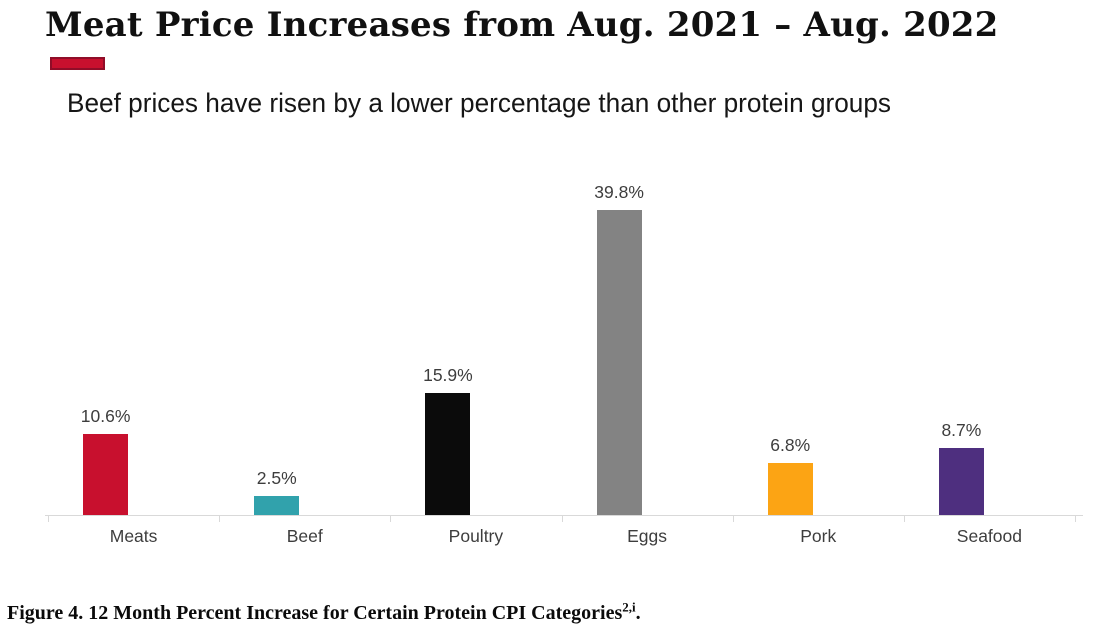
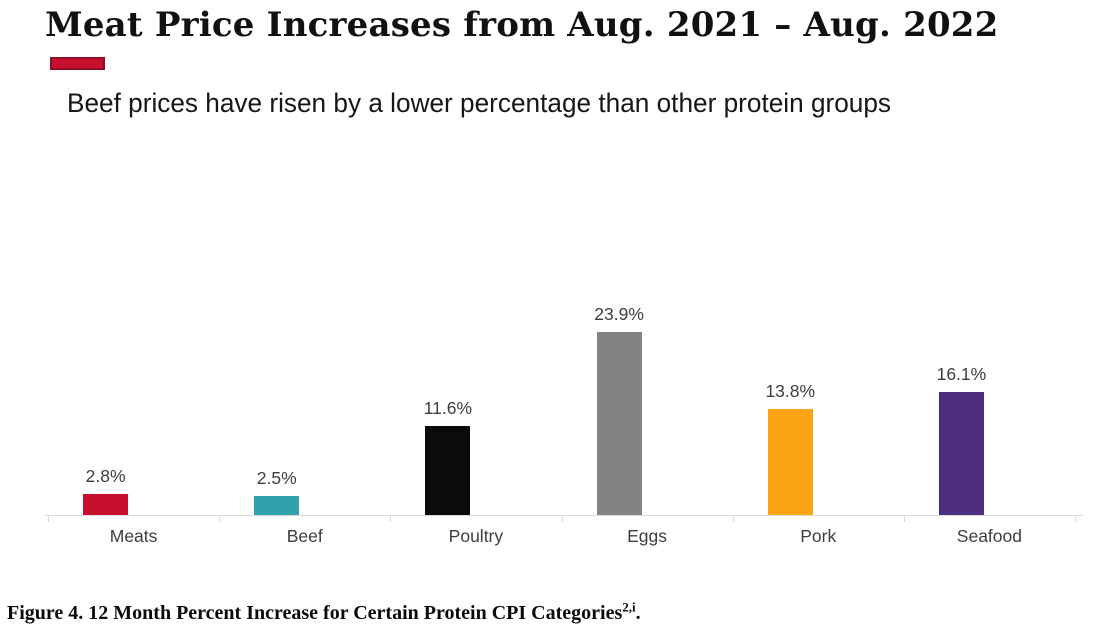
Meats: 10.6% -> 2.8%
Poultry: 15.9% -> 11.6%
Eggs: 39.8% -> 23.9%
Pork: 6.8% -> 13.8%
Seafood: 8.7% -> 16.1%
